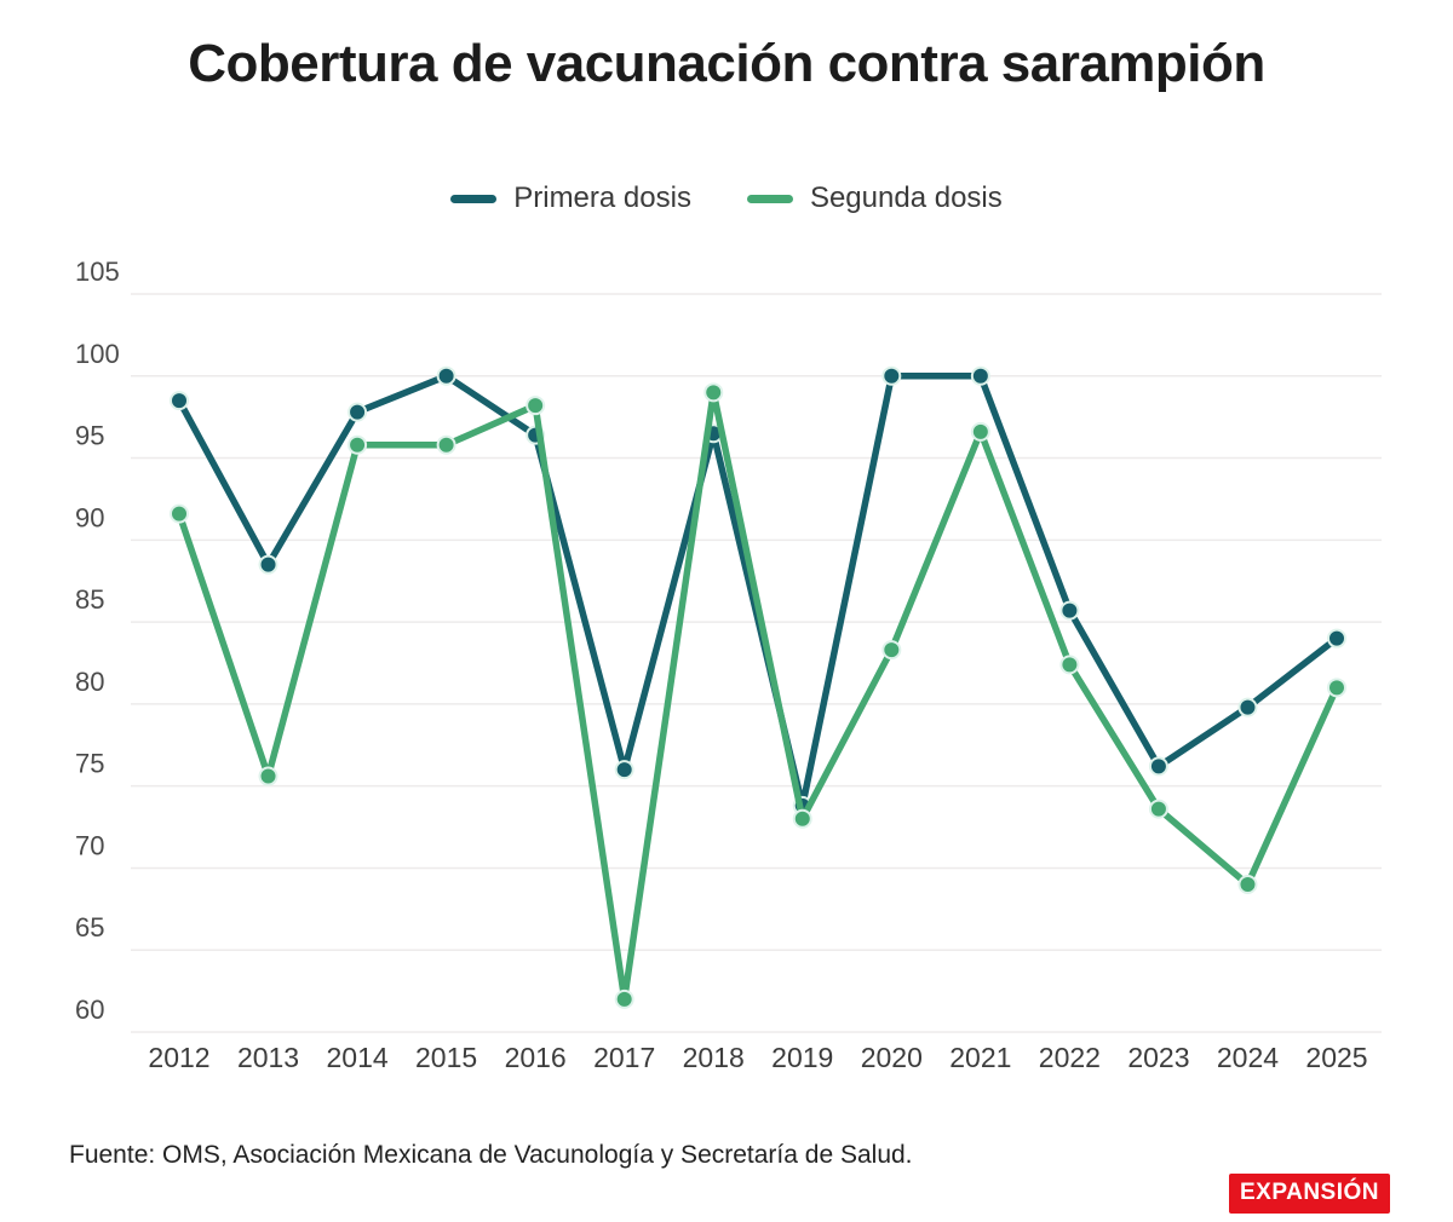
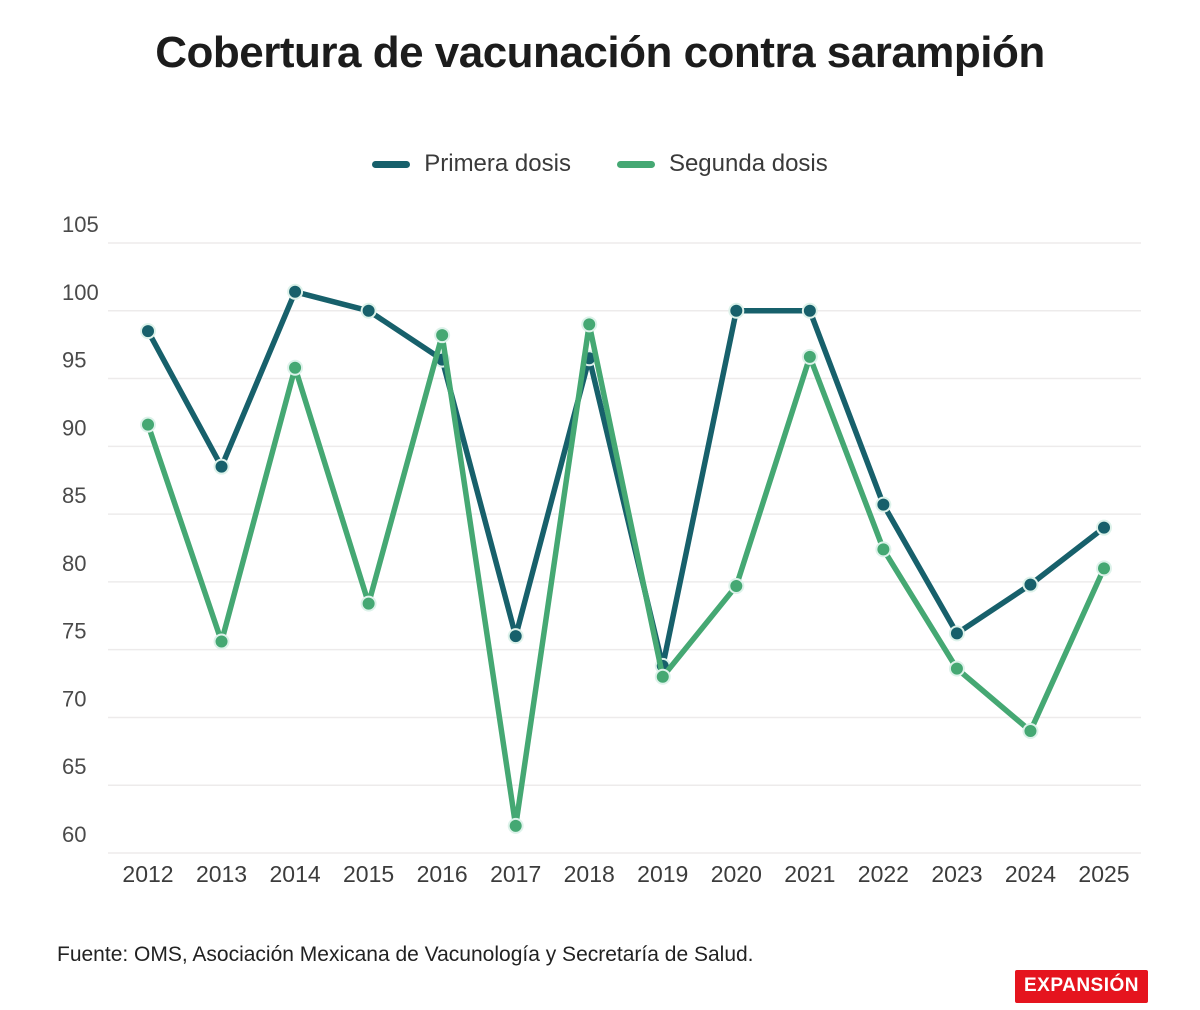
Primera dosis/2014: 97.8 -> 101.4
Segunda dosis/2015: 95.8 -> 78.4
Segunda dosis/2020: 83.3 -> 79.7
